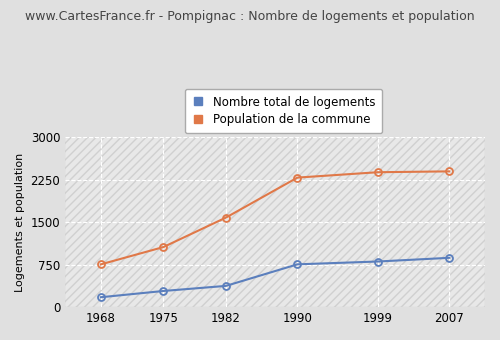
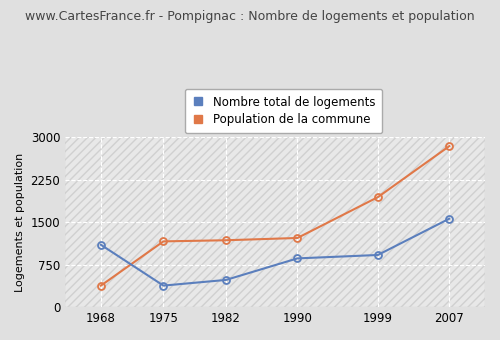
Nombre total de logements/1968: 180 -> 1100
Population de la commune/1968: 760 -> 380
Nombre total de logements/1975: 280 -> 380
Population de la commune/1975: 1060 -> 1160
Nombre total de logements/1982: 380 -> 480
Population de la commune/1982: 1580 -> 1180
Nombre total de logements/1990: 760 -> 860
Population de la commune/1990: 2280 -> 1220
Nombre total de logements/1999: 800 -> 920
Population de la commune/1999: 2380 -> 1940
Nombre total de logements/2007: 870 -> 1560
Population de la commune/2007: 2400 -> 2840
